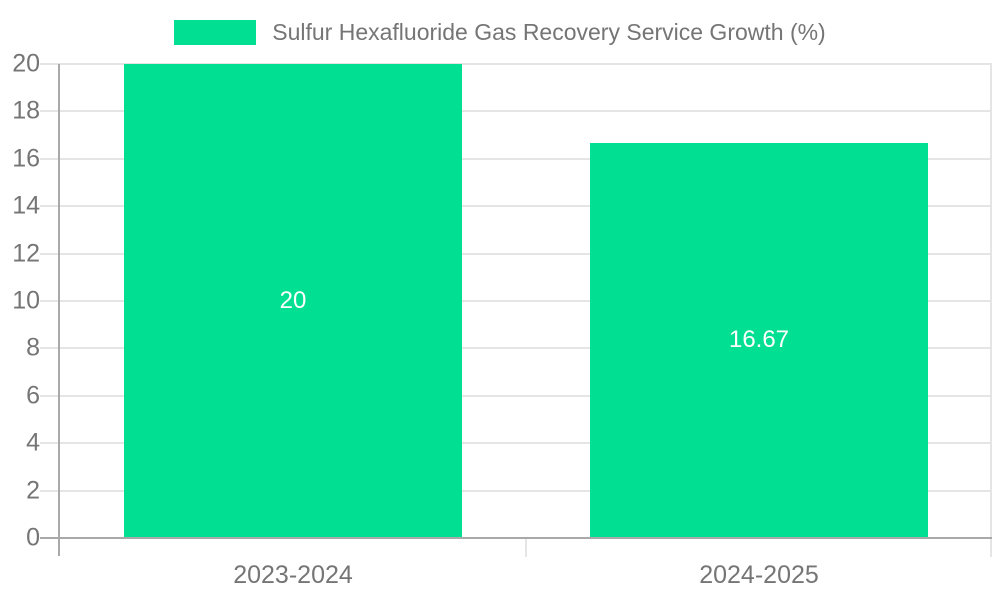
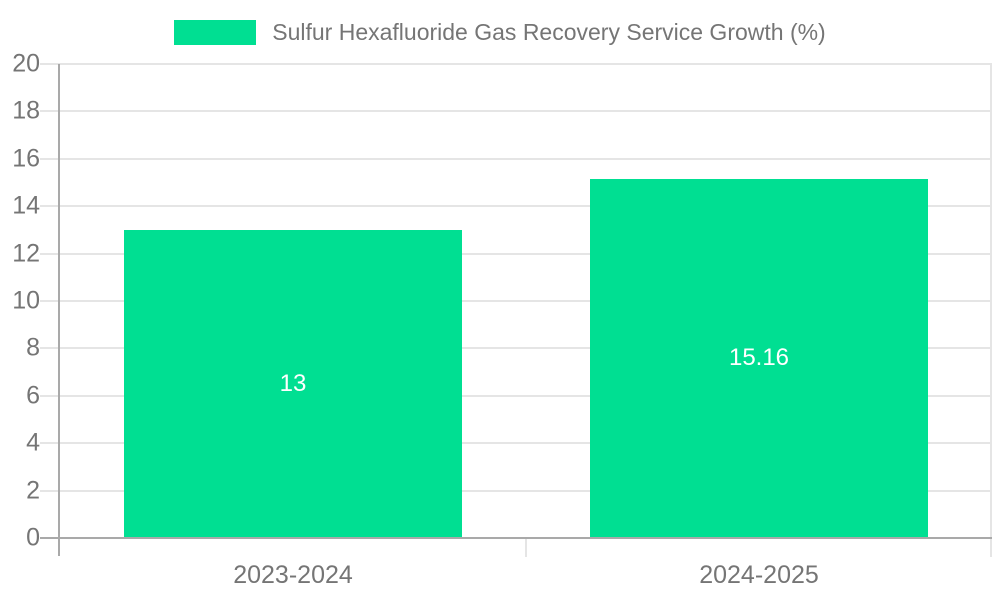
2023-2024: 20 -> 13
2024-2025: 16.67 -> 15.16
